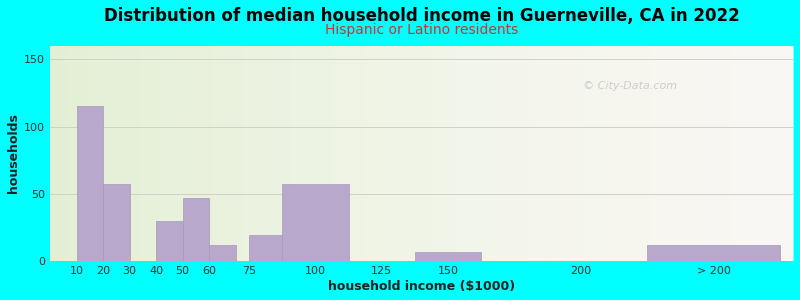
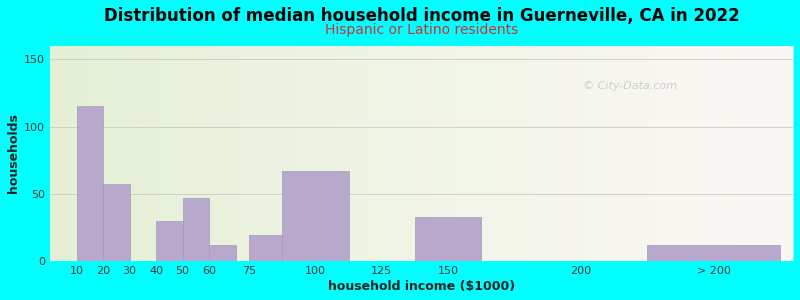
100: 57 -> 67
150: 7 -> 33
